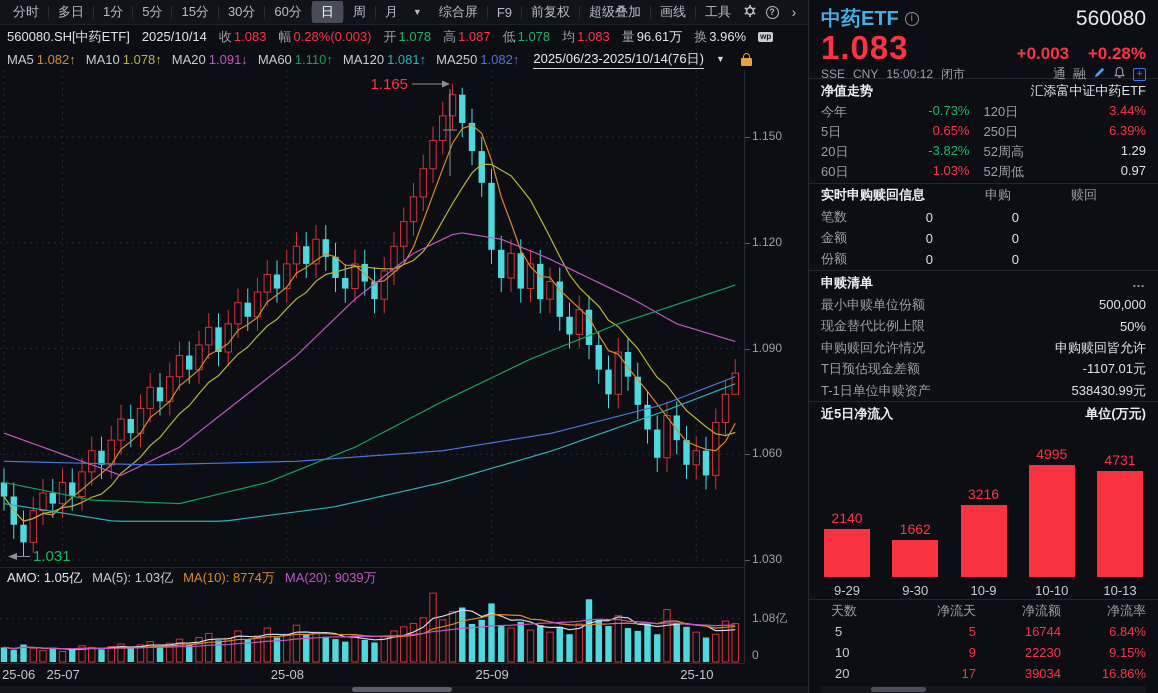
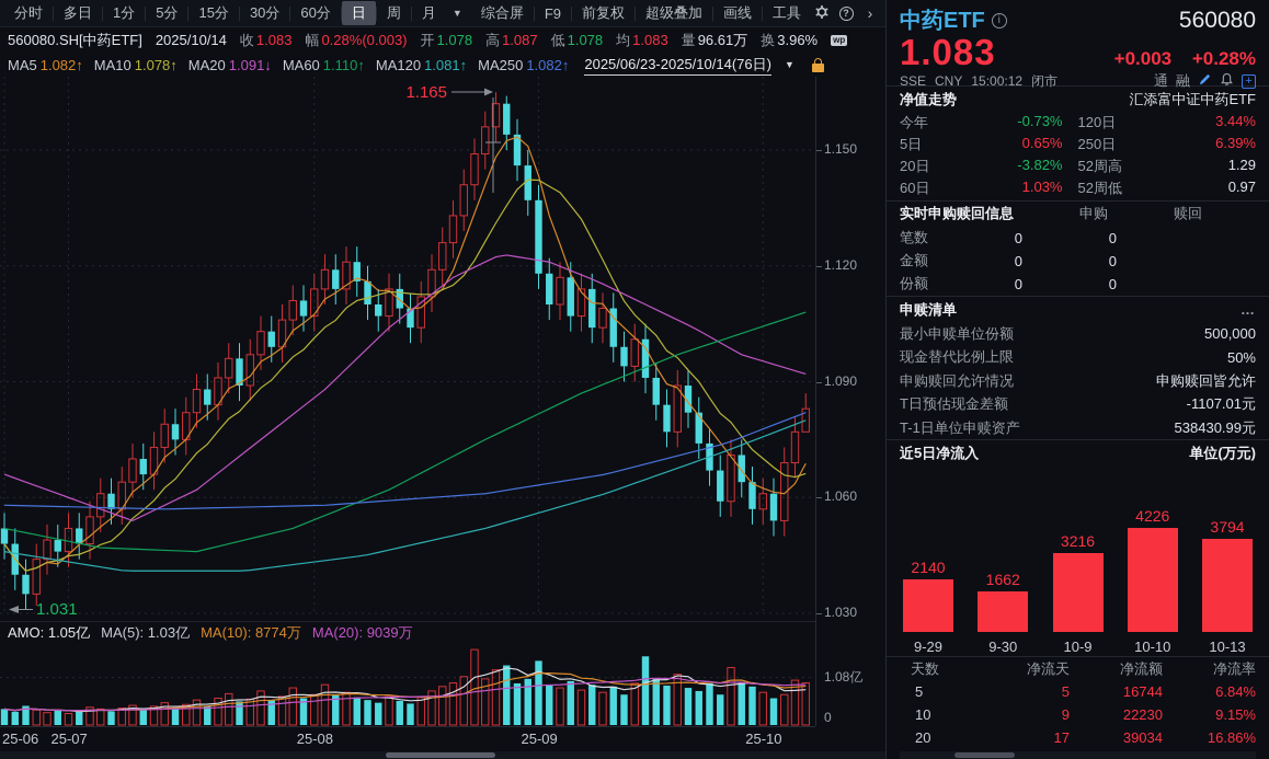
近5日净流入/10-10: 4995 -> 4226
近5日净流入/10-13: 4731 -> 3794
